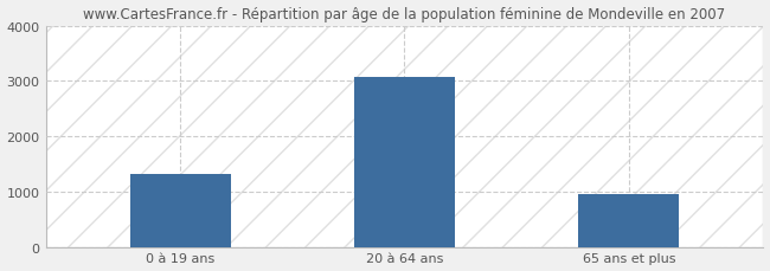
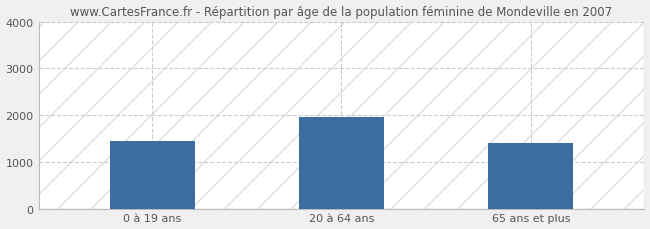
0 à 19 ans: 1310 -> 1450
20 à 64 ans: 3060 -> 1950
65 ans et plus: 960 -> 1400
